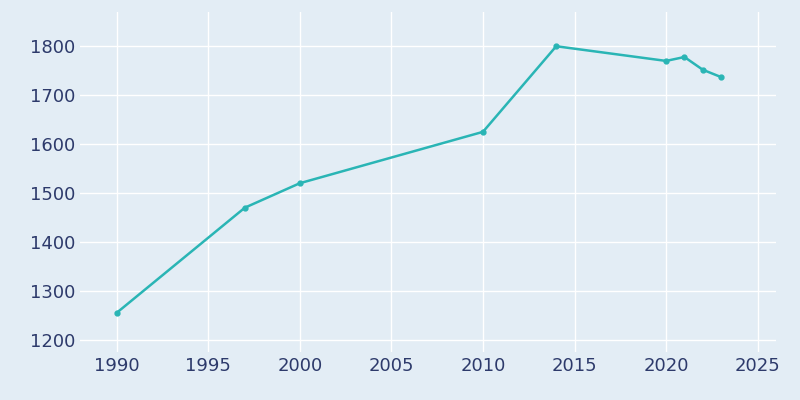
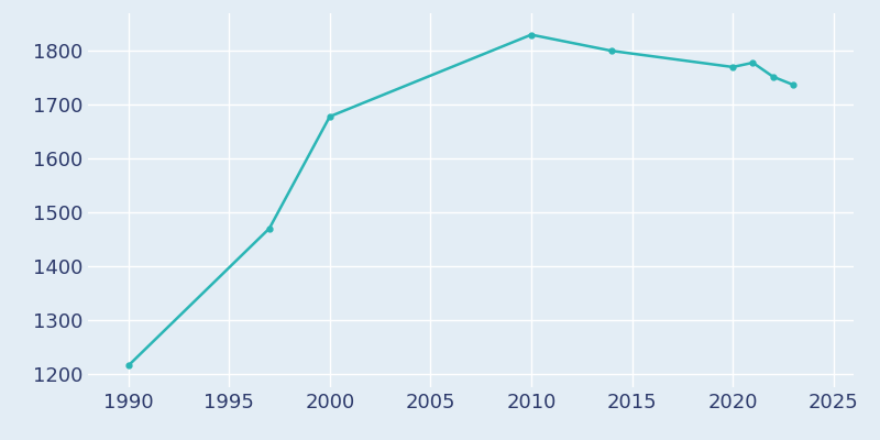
1990: 1255 -> 1215
2000: 1520 -> 1678
2010: 1625 -> 1830
